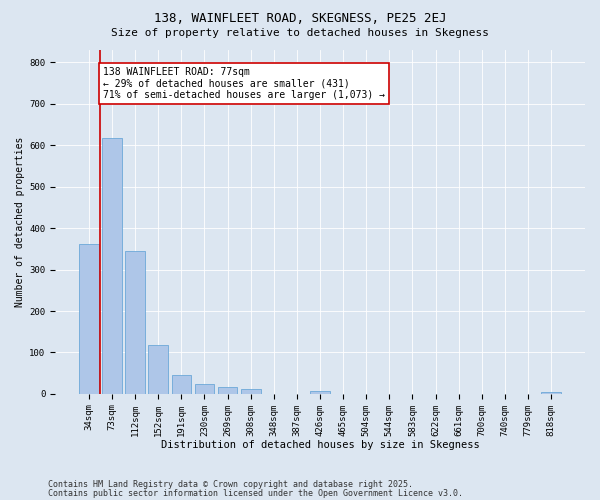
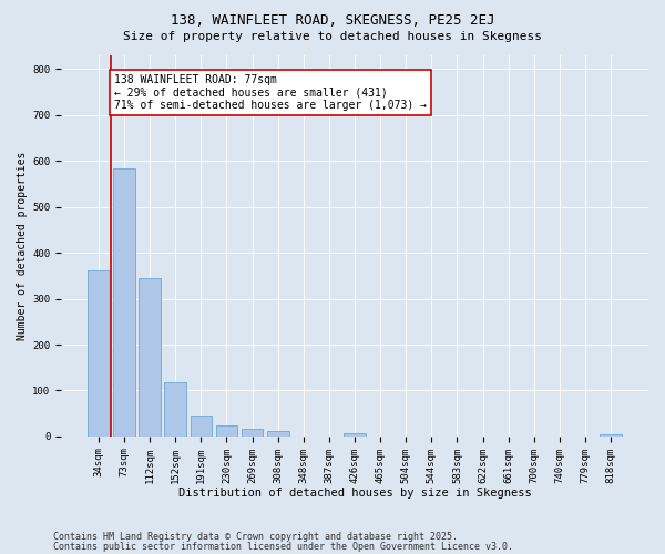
73sqm: 618 -> 585
